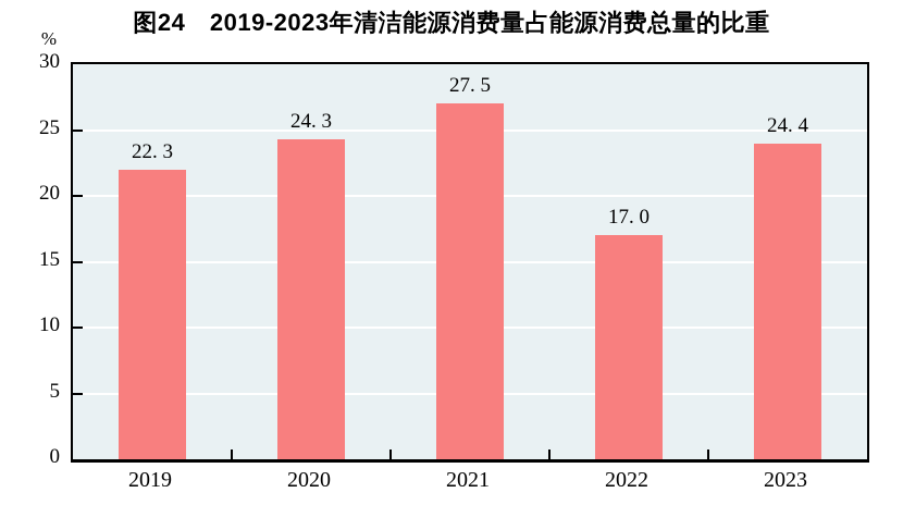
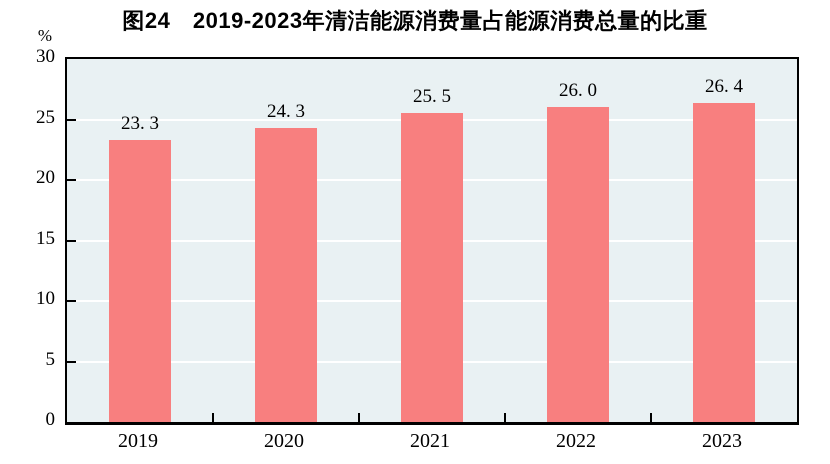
2019: 22 -> 23
2021: 27 -> 25
2022: 17 -> 26
2023: 24 -> 26
